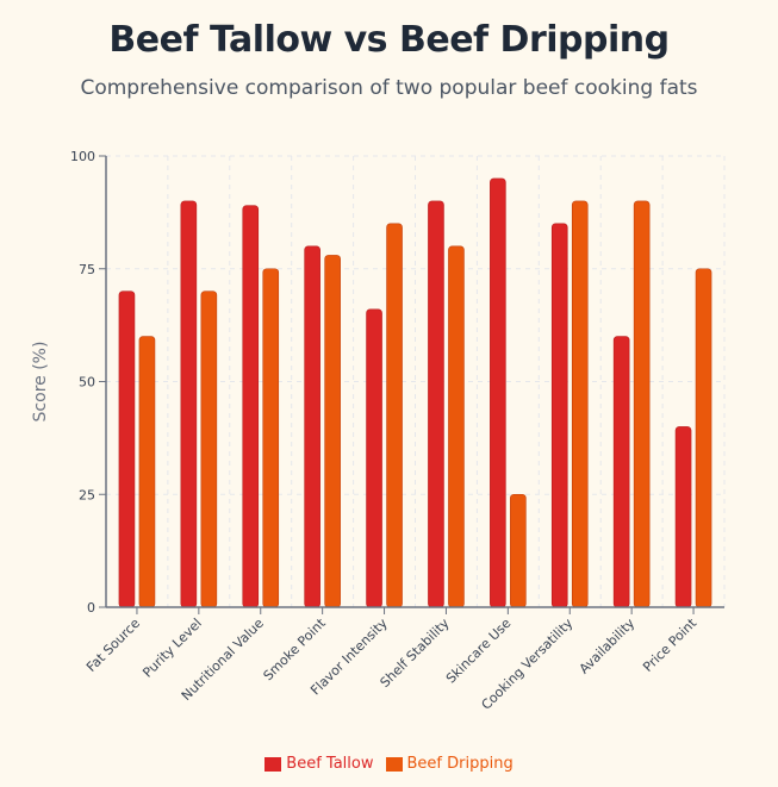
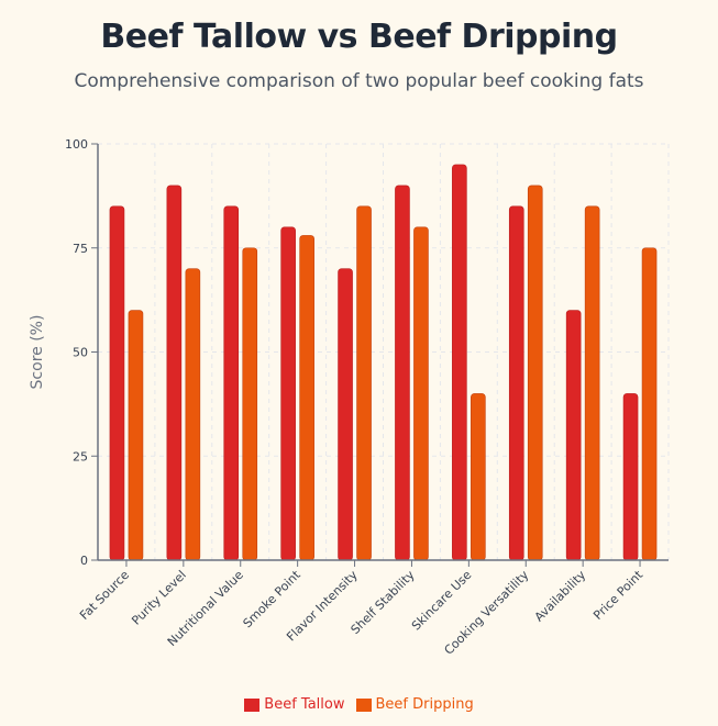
Beef Tallow/Fat Source: 70 -> 85
Beef Tallow/Nutritional Value: 89 -> 85
Beef Tallow/Flavor Intensity: 66 -> 70
Beef Dripping/Skincare Use: 25 -> 40
Beef Dripping/Availability: 90 -> 85
